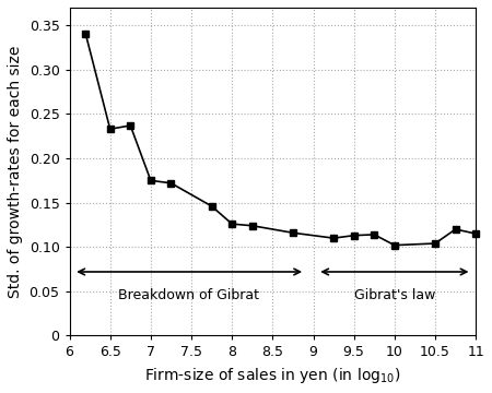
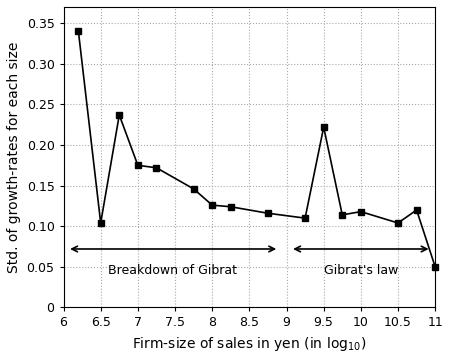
6.5: 0.233 -> 0.104
9.5: 0.113 -> 0.222
10: 0.102 -> 0.118
11: 0.115 -> 0.050
